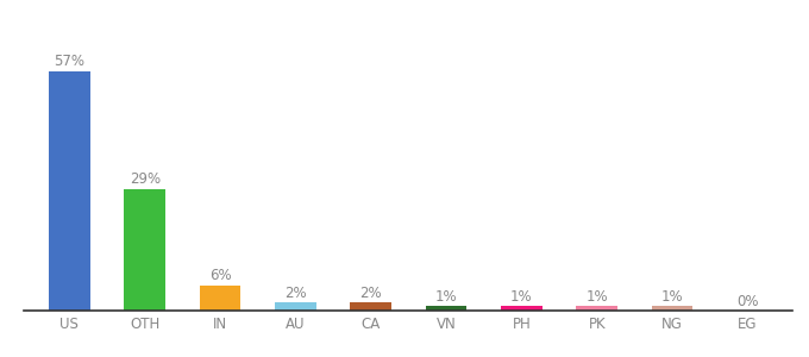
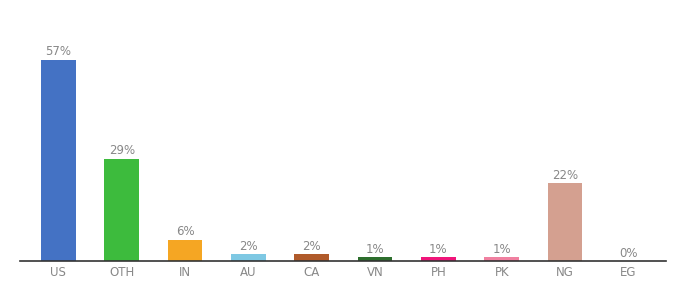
NG: 1% -> 22%
